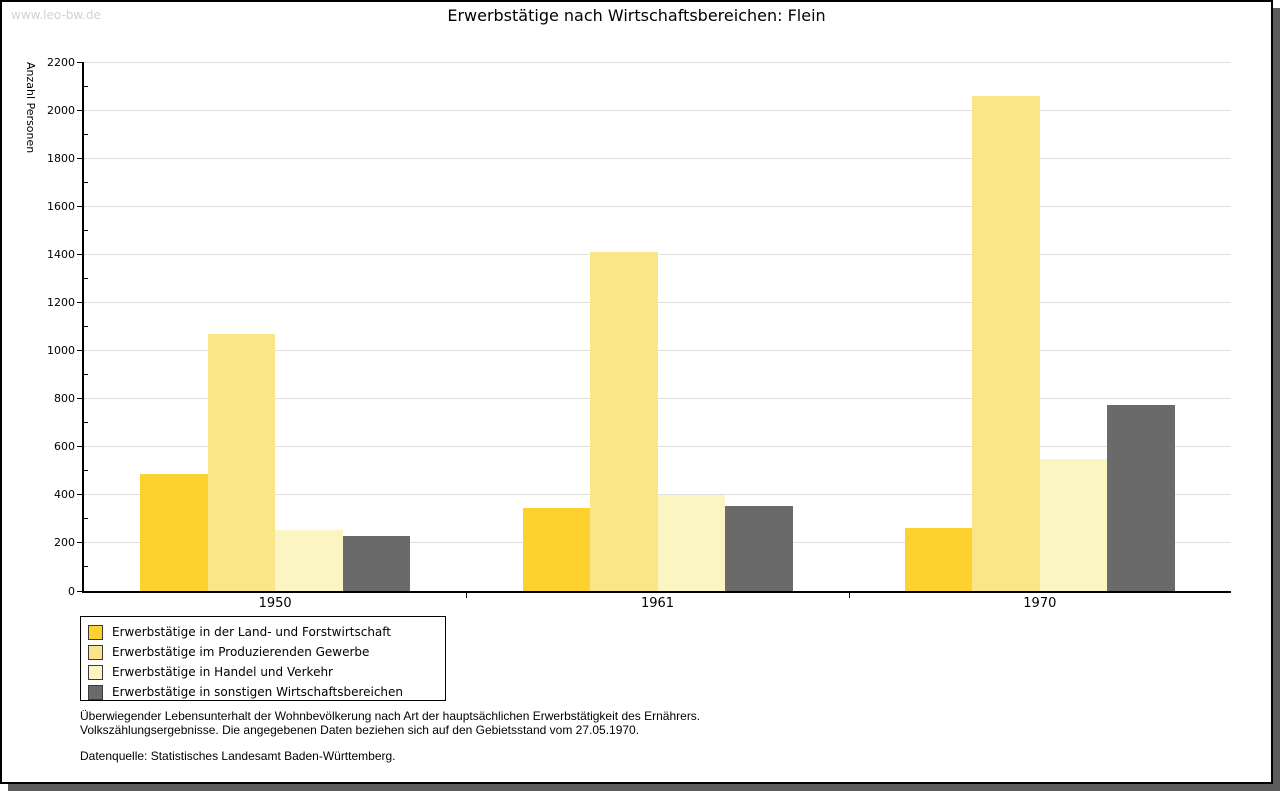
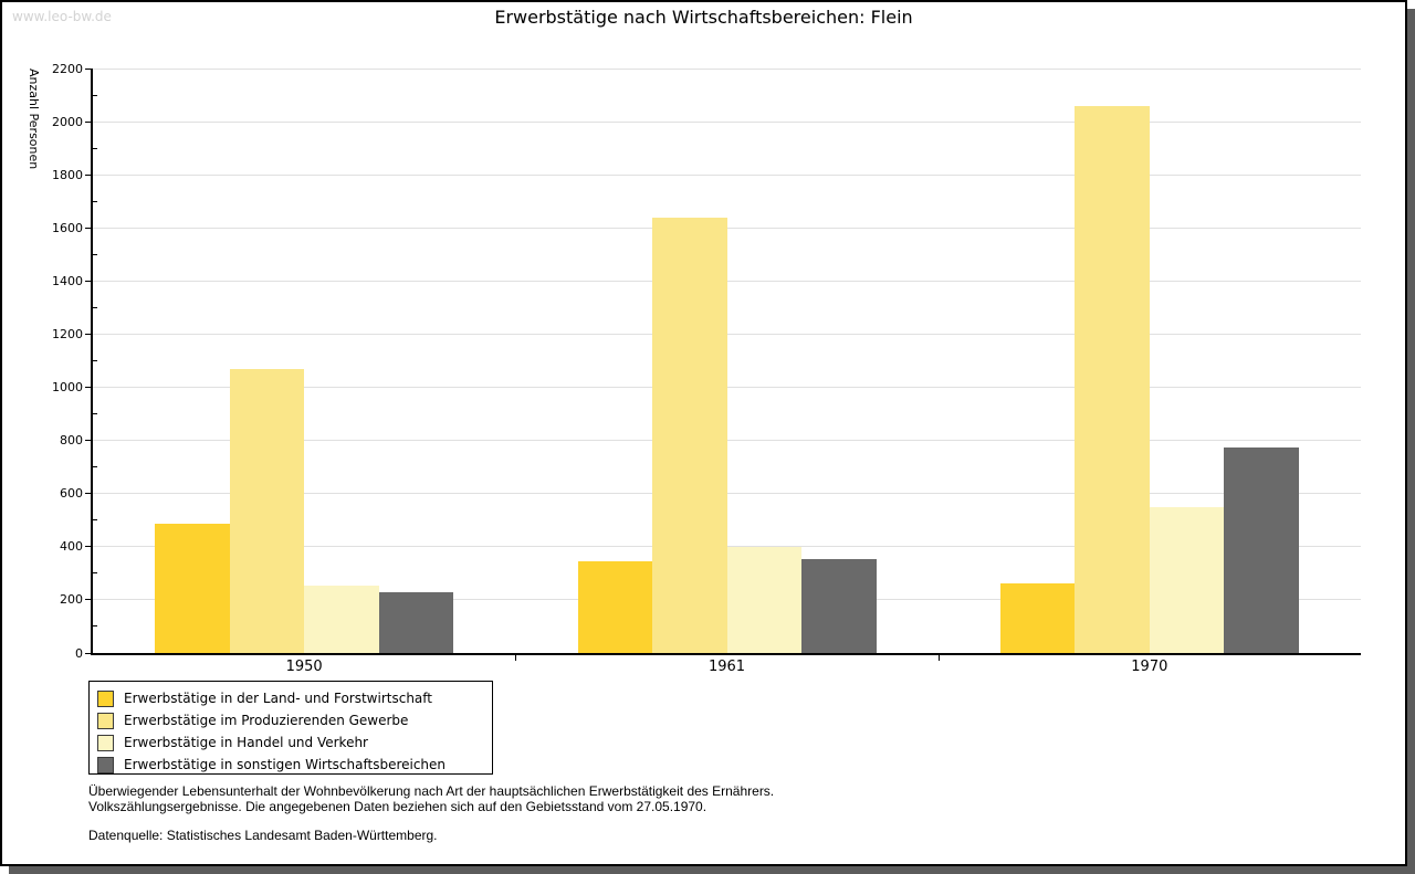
Erwerbstätige im Produzierenden Gewerbe/1961: 1410 -> 1640
